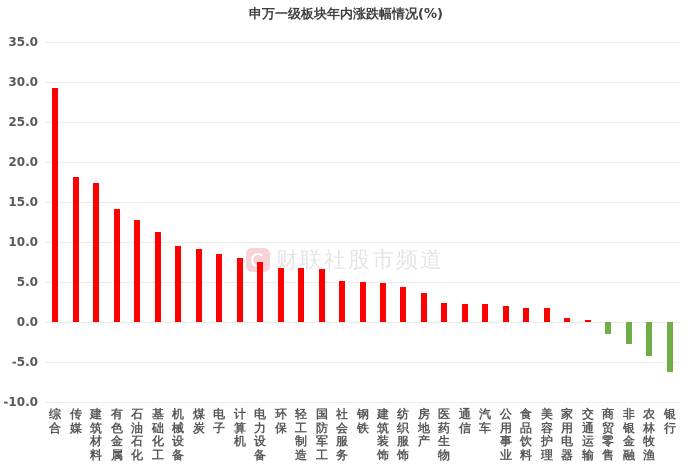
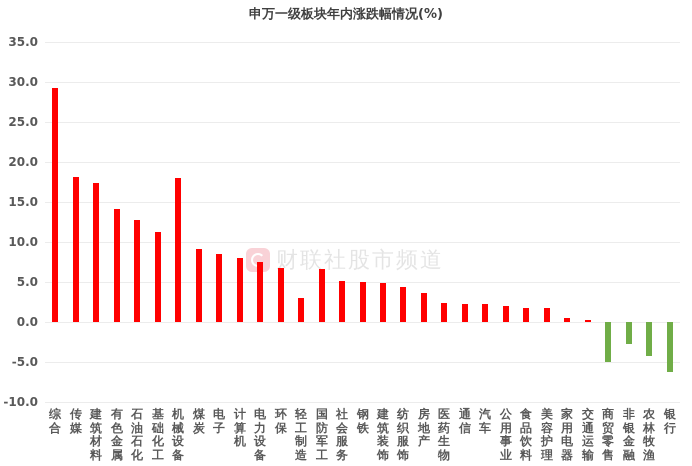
机械设备: 10 -> 18
轻工制造: 7 -> 3
商贸零售: -2 -> -5
